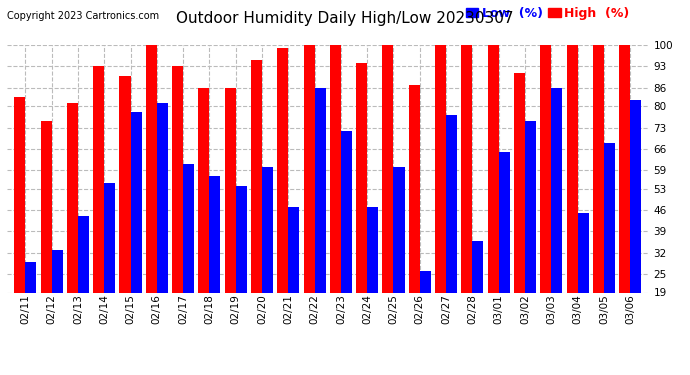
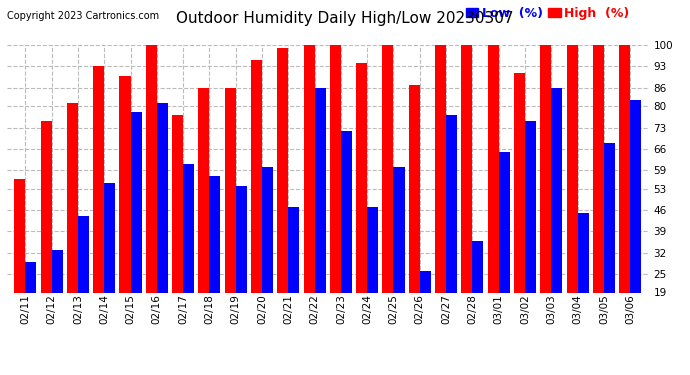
High (%)/02/11: 83 -> 56
High (%)/02/17: 93 -> 77
